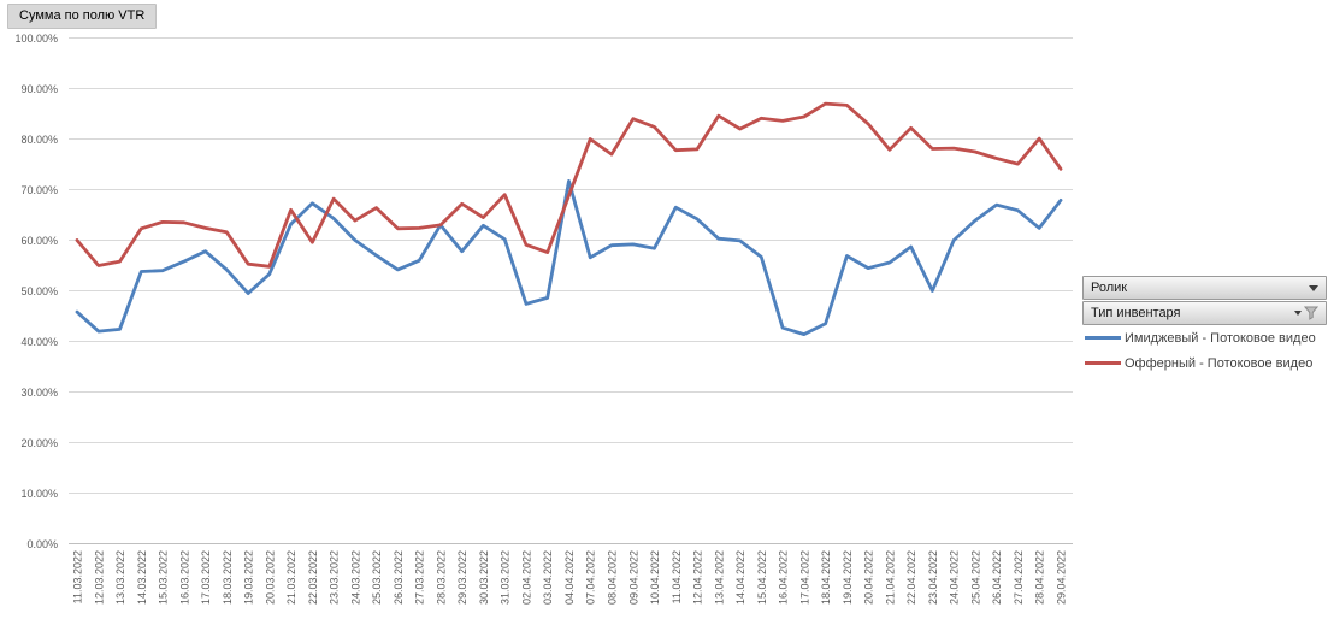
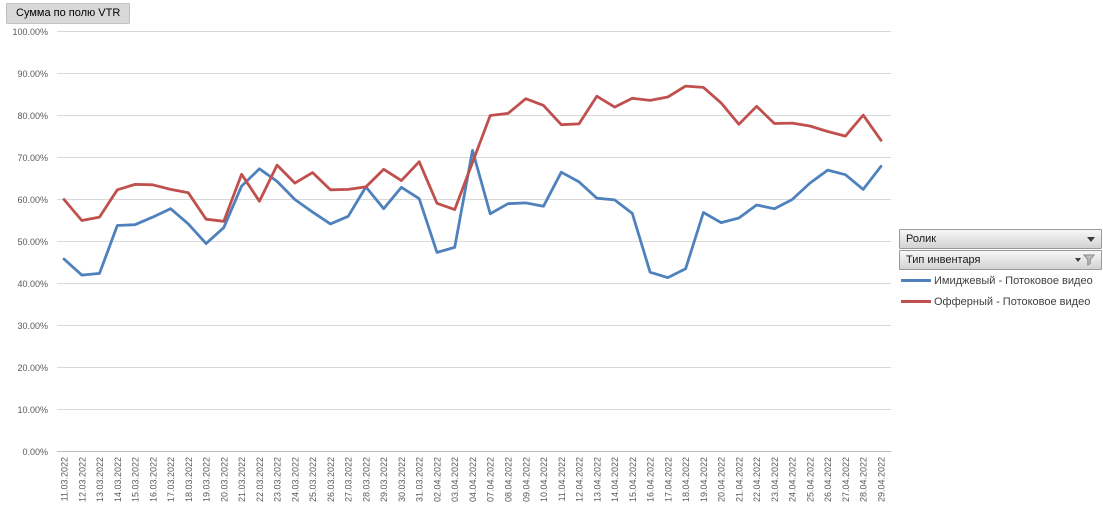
Офферный - Потоковое видео/08.04.2022: 77% -> 80%
Имиджевый - Потоковое видео/23.04.2022: 50% -> 58%
